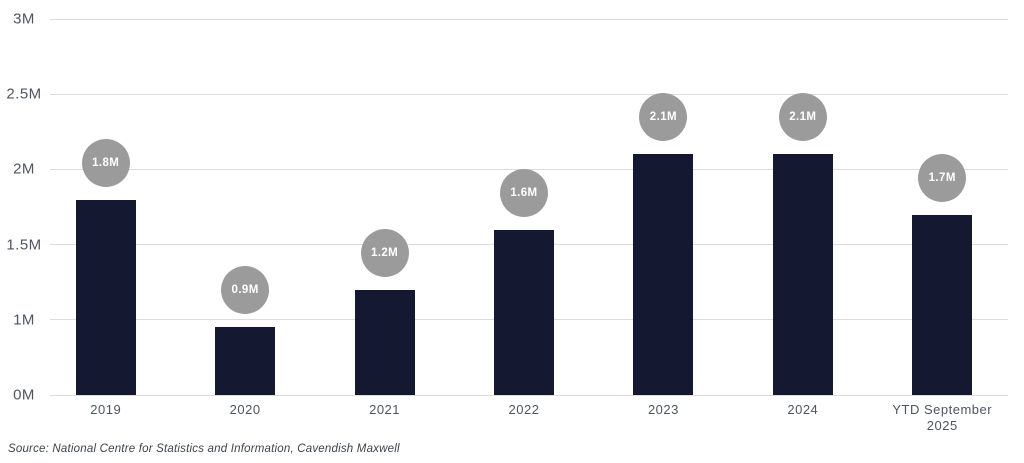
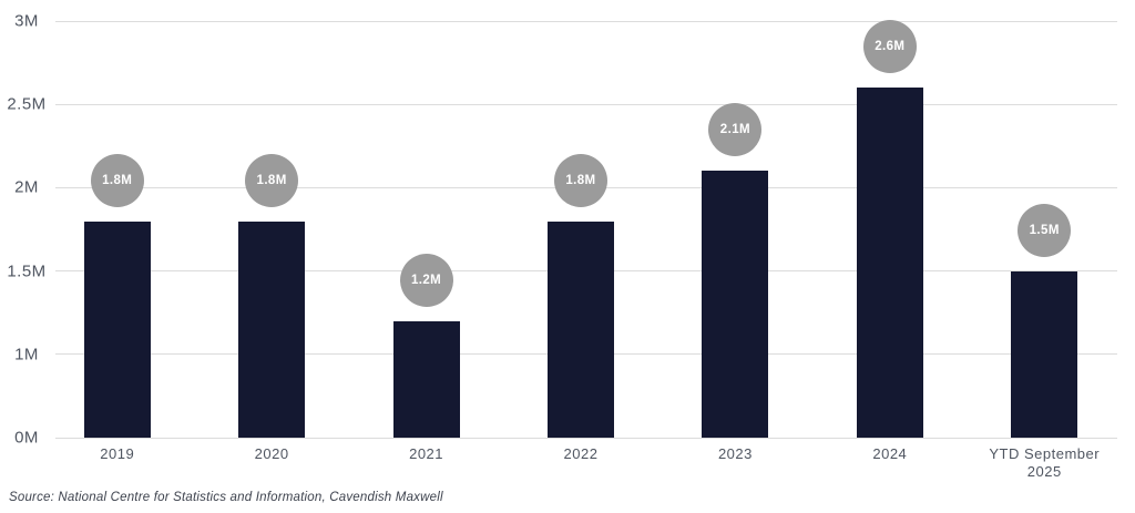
2020: 0.9M -> 1.8M
2022: 1.6M -> 1.8M
2024: 2.1M -> 2.6M
YTD September 2025: 1.7M -> 1.5M
